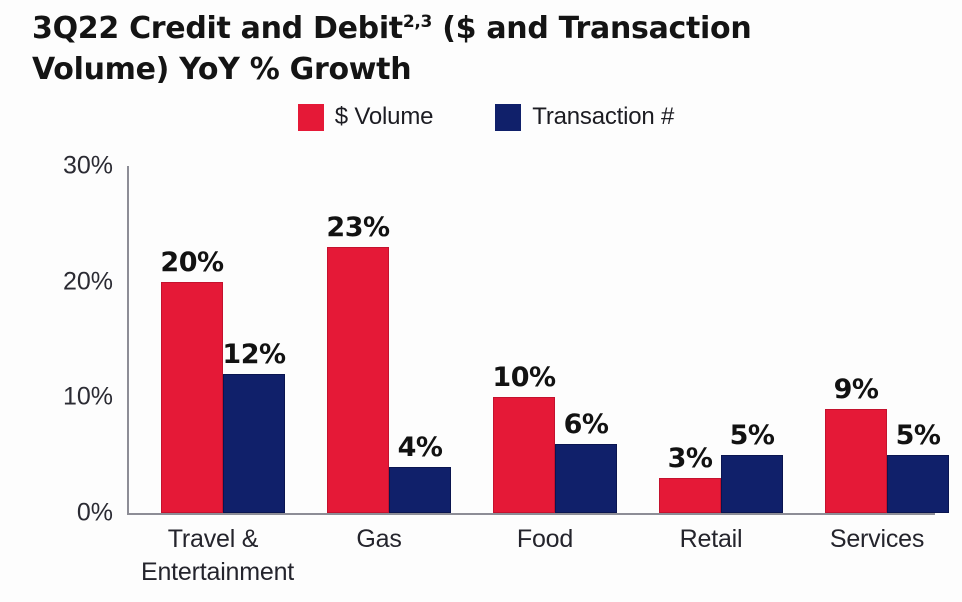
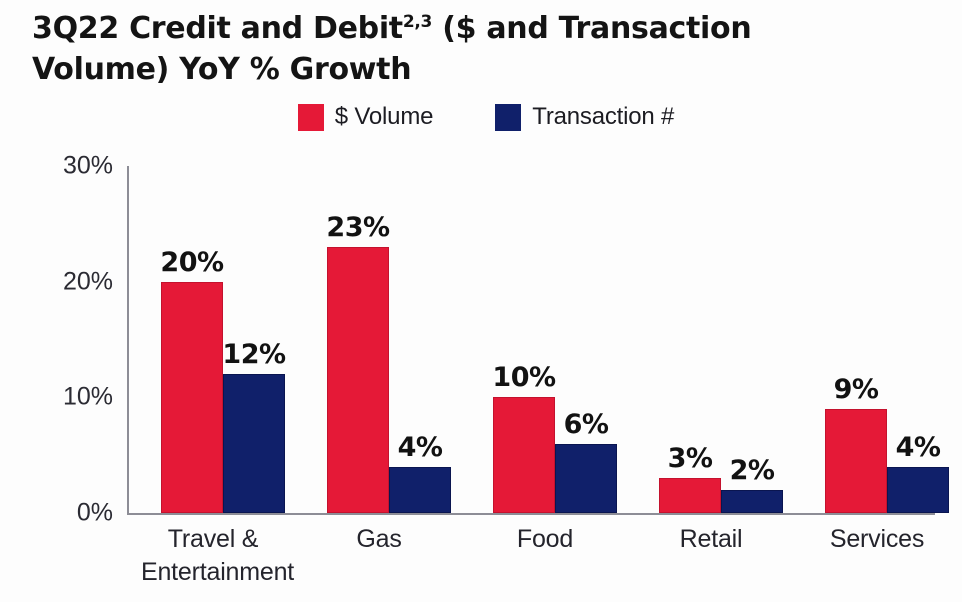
Transaction #/Retail: 5% -> 2%
Transaction #/Services: 5% -> 4%
